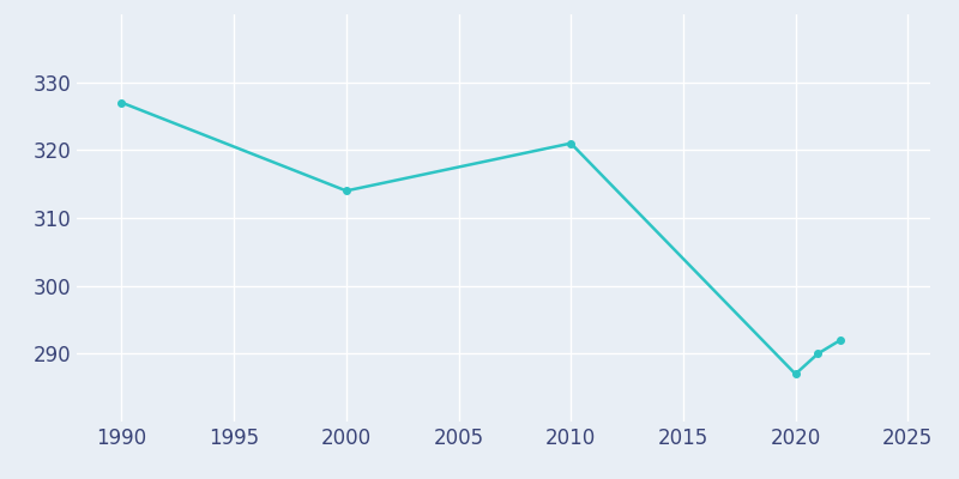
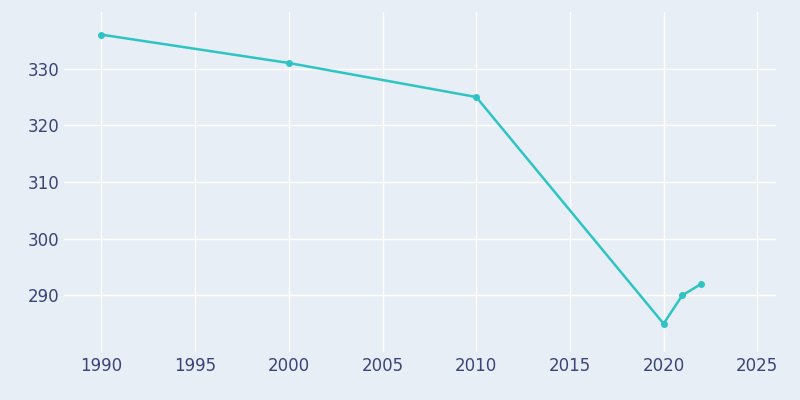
1990: 327 -> 336
2000: 314 -> 331
2010: 321 -> 325
2020: 287 -> 285
